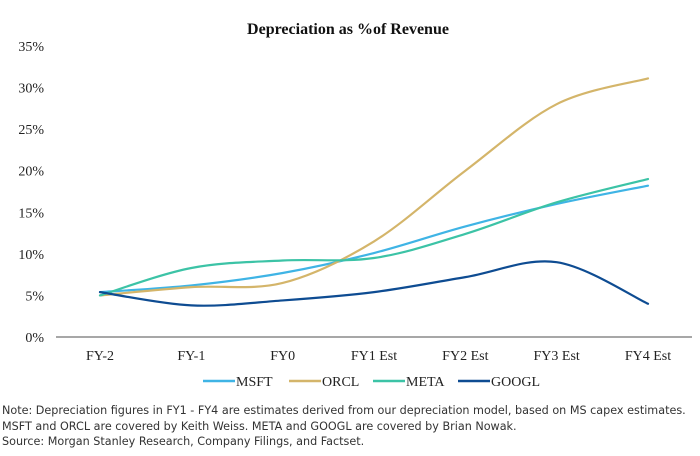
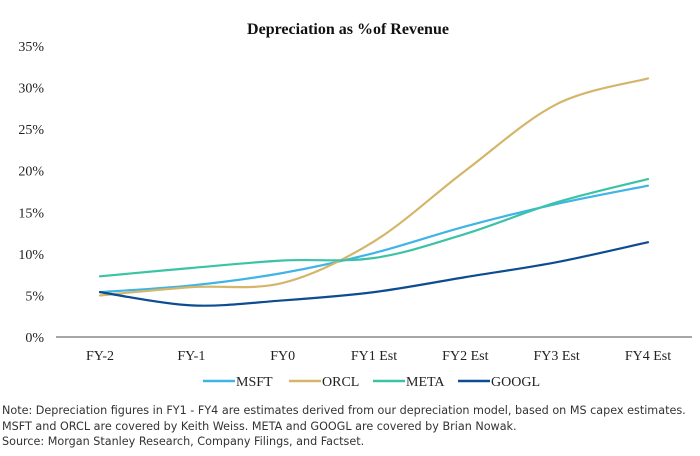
META/FY-2: 5% -> 7%
GOOGL/FY4 Est: 4% -> 11%
